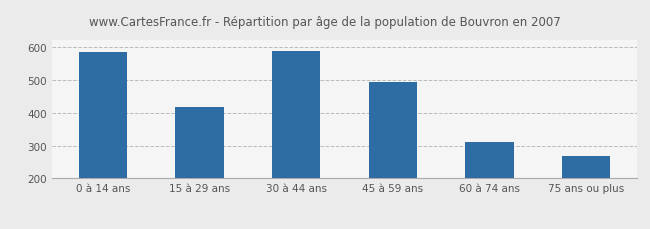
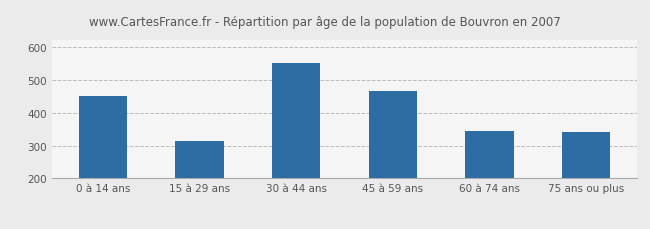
0 à 14 ans: 585 -> 450
15 à 29 ans: 417 -> 315
30 à 44 ans: 588 -> 550
45 à 59 ans: 494 -> 465
60 à 74 ans: 312 -> 345
75 ans ou plus: 267 -> 340
